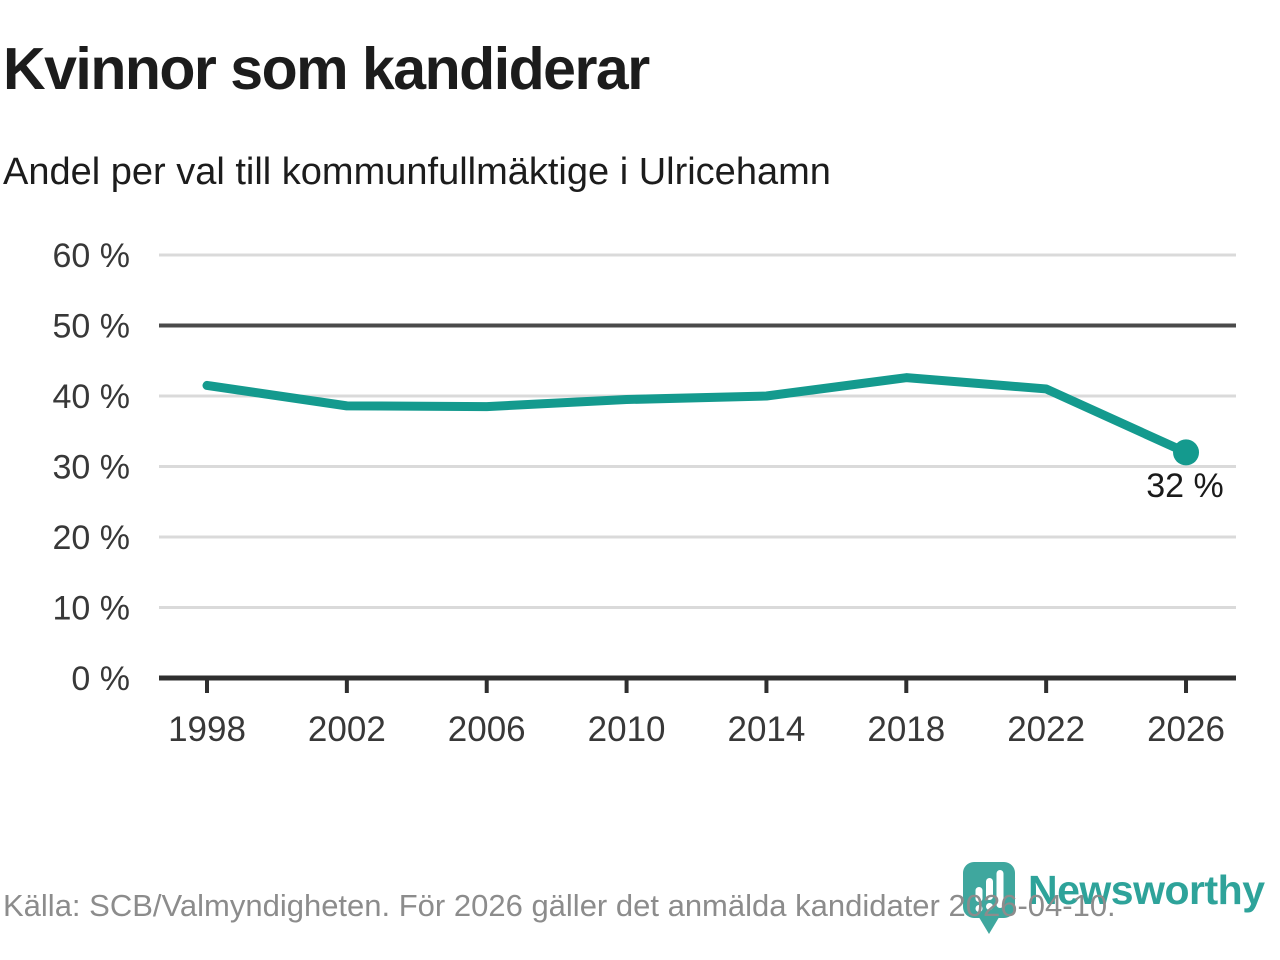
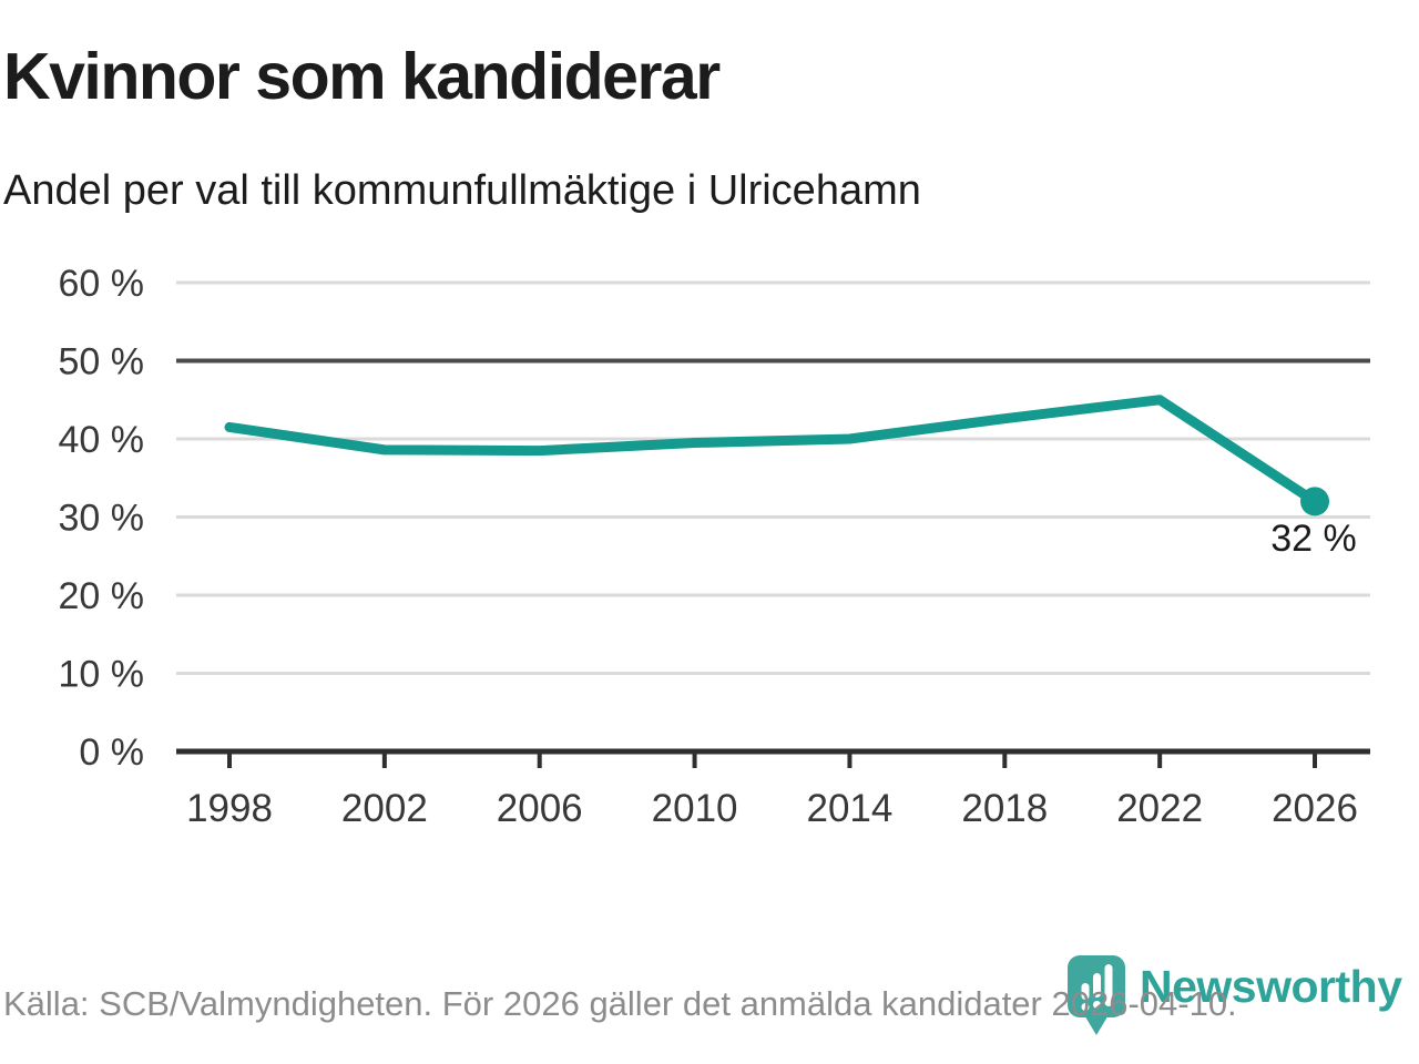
2022: 41% -> 45%
